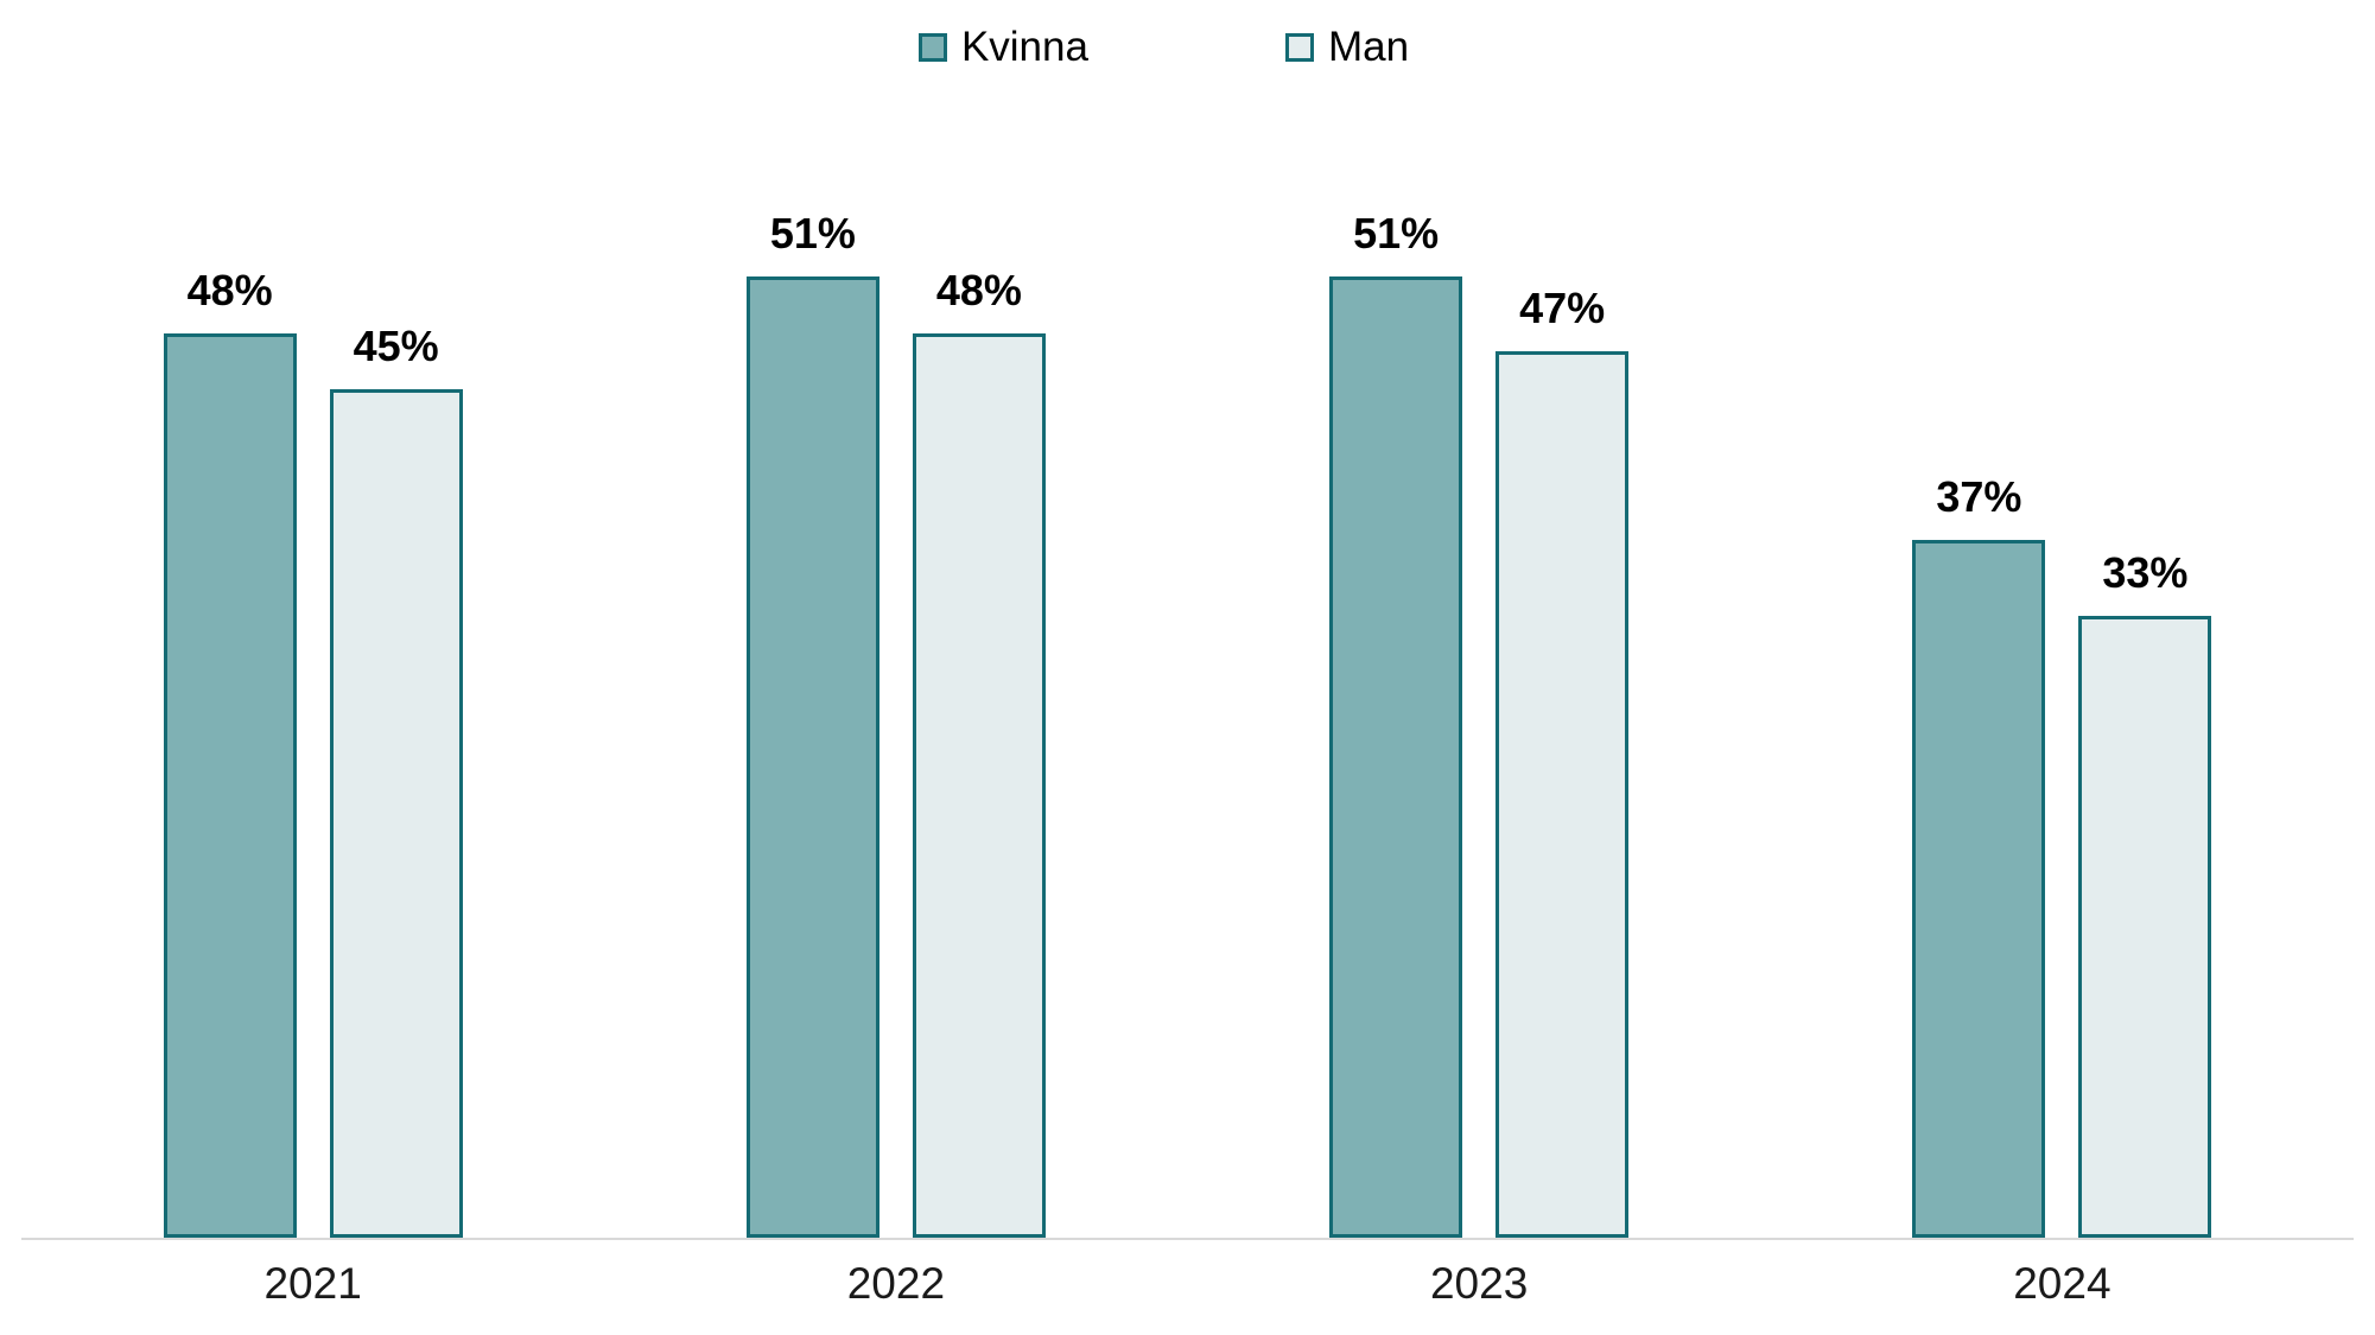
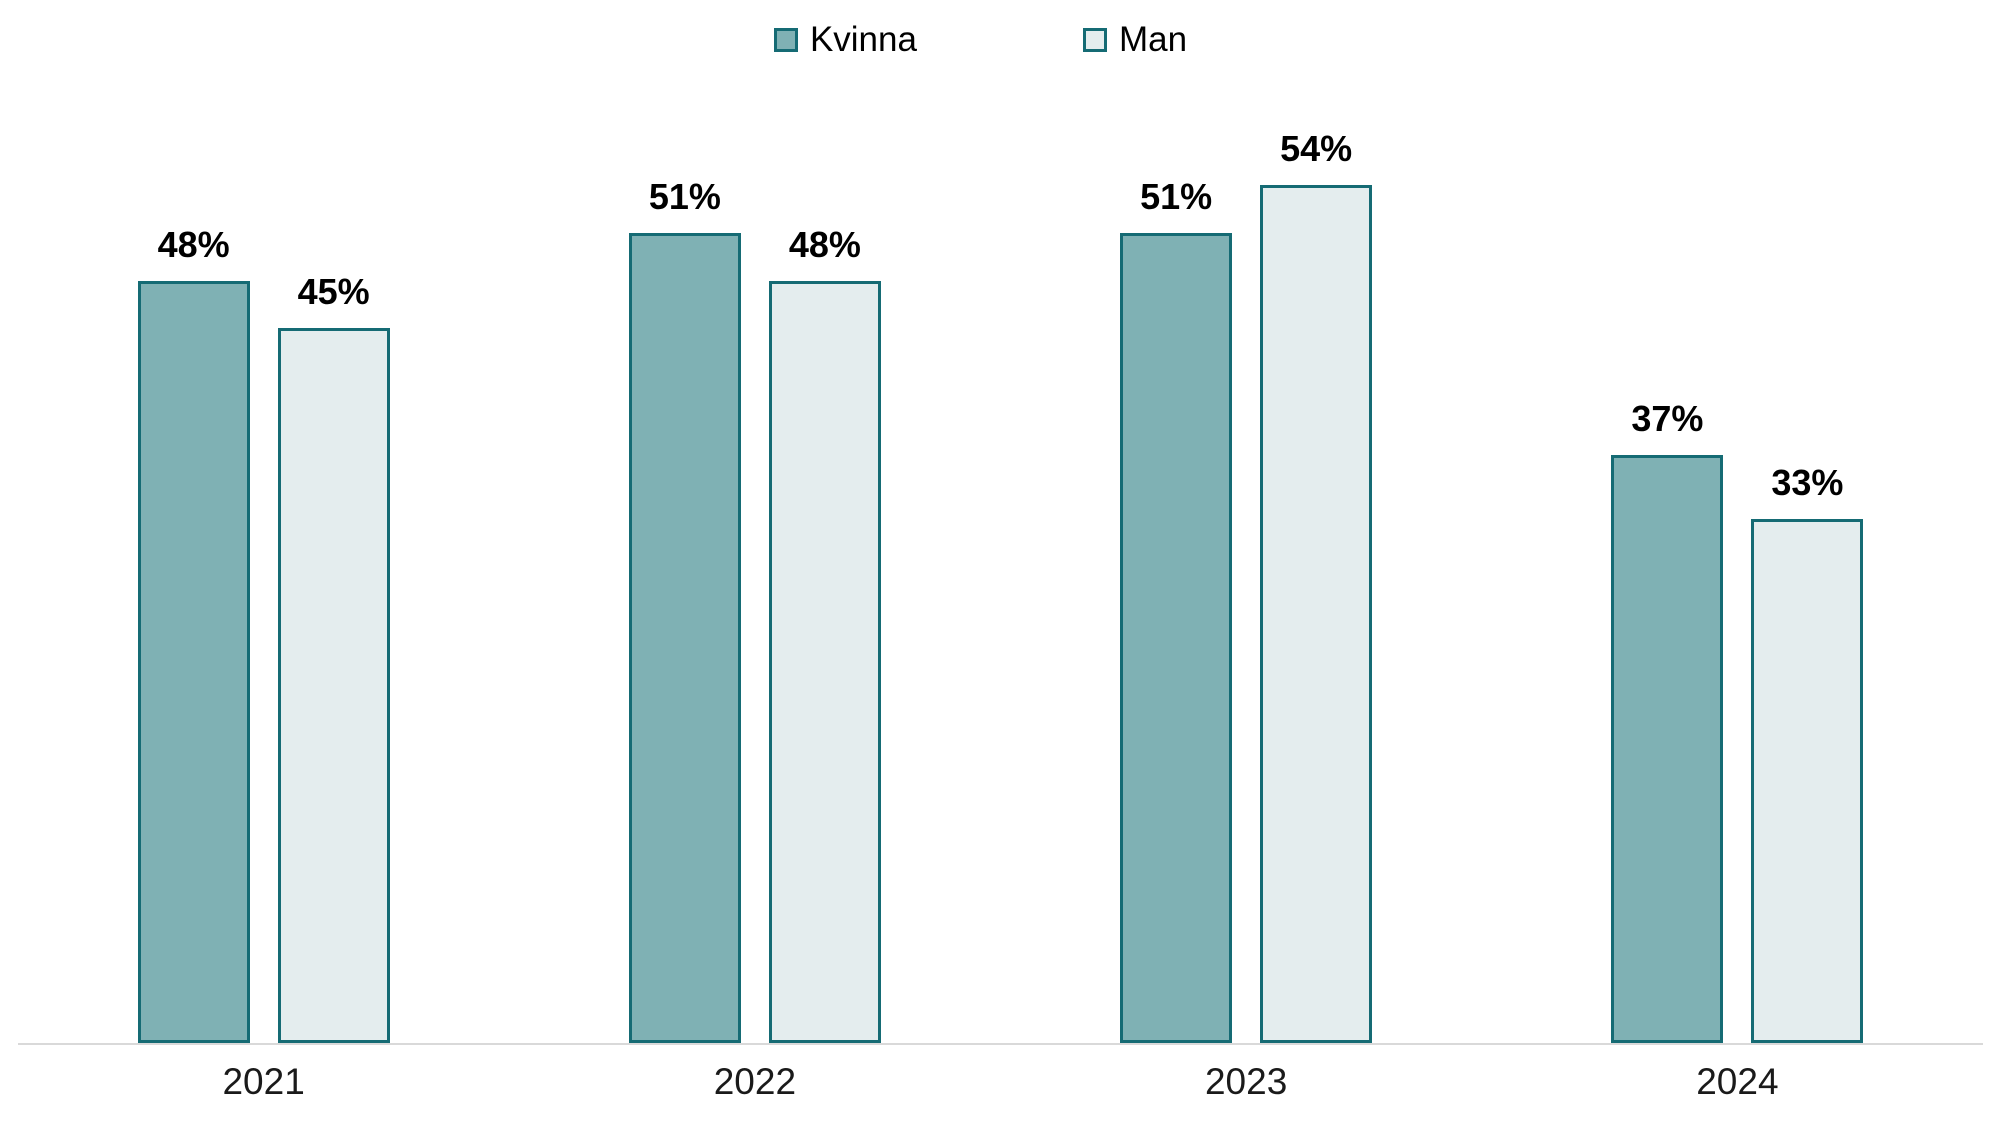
Man/2023: 47% -> 54%
